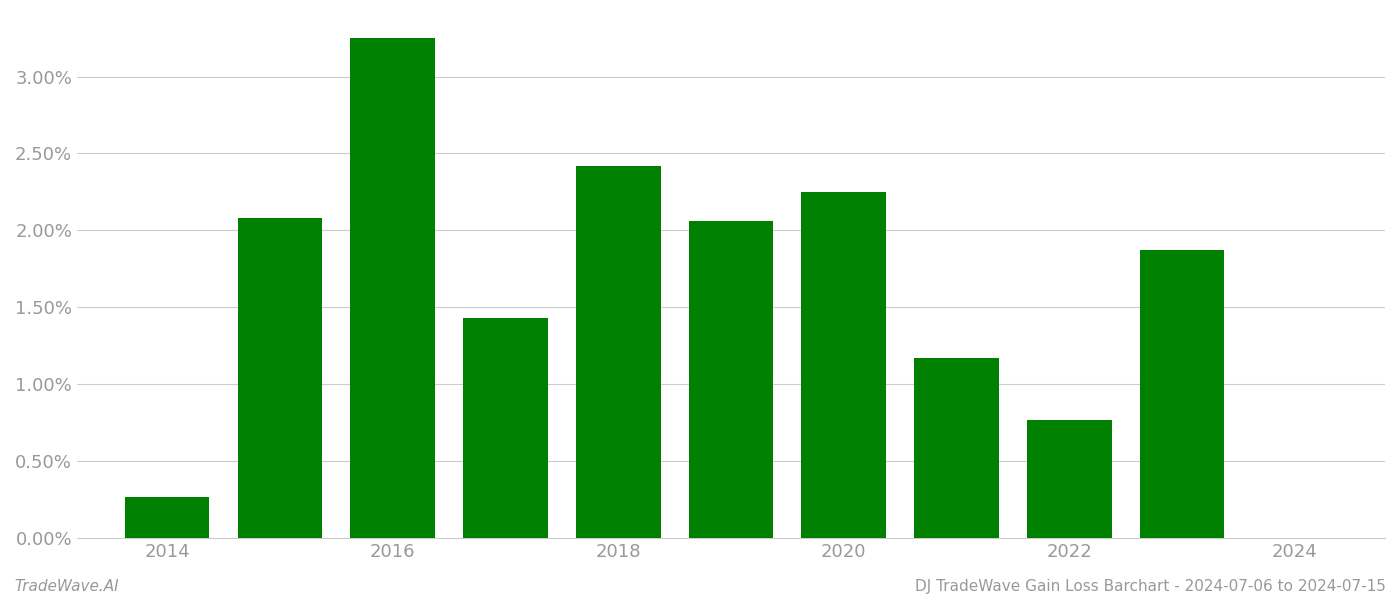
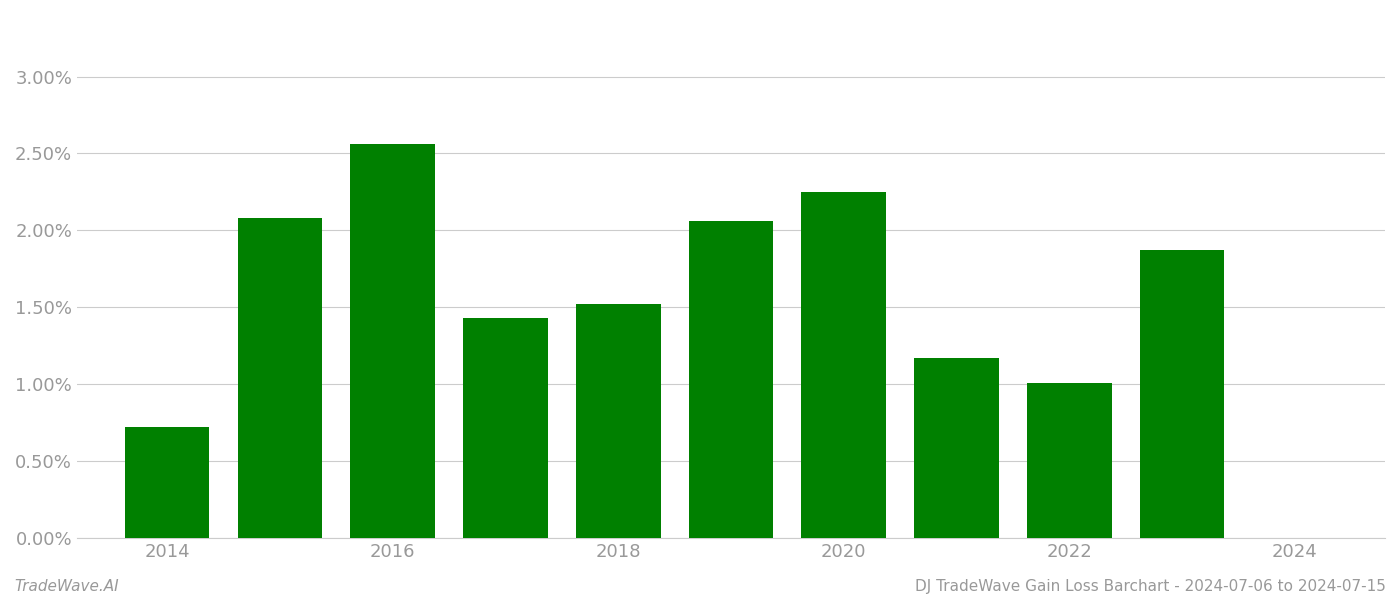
2014: 0.27% -> 0.72%
2016: 3.25% -> 2.56%
2018: 2.42% -> 1.52%
2022: 0.77% -> 1.01%
